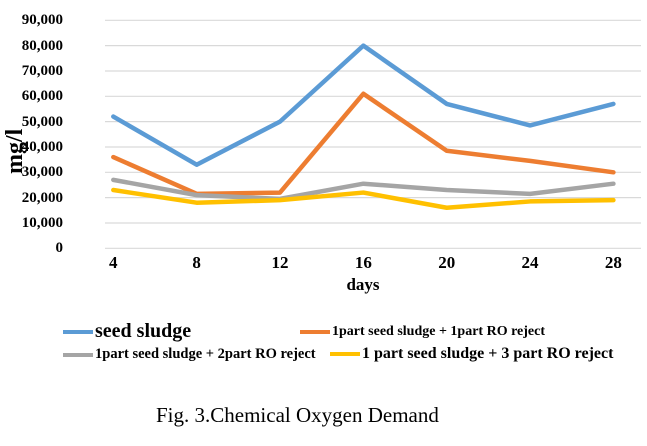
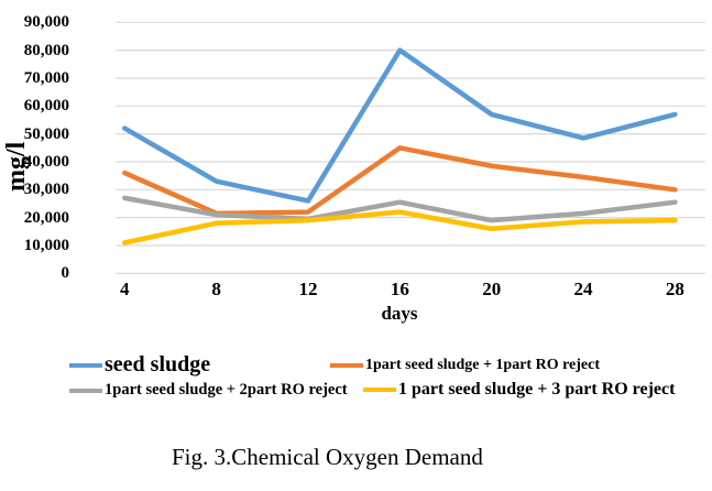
1 part seed sludge + 3 part RO reject/4: 23000 -> 11000
seed sludge/12: 50000 -> 26000
1part seed sludge + 1part RO reject/16: 61000 -> 45000
1part seed sludge + 2part RO reject/20: 23000 -> 19000
